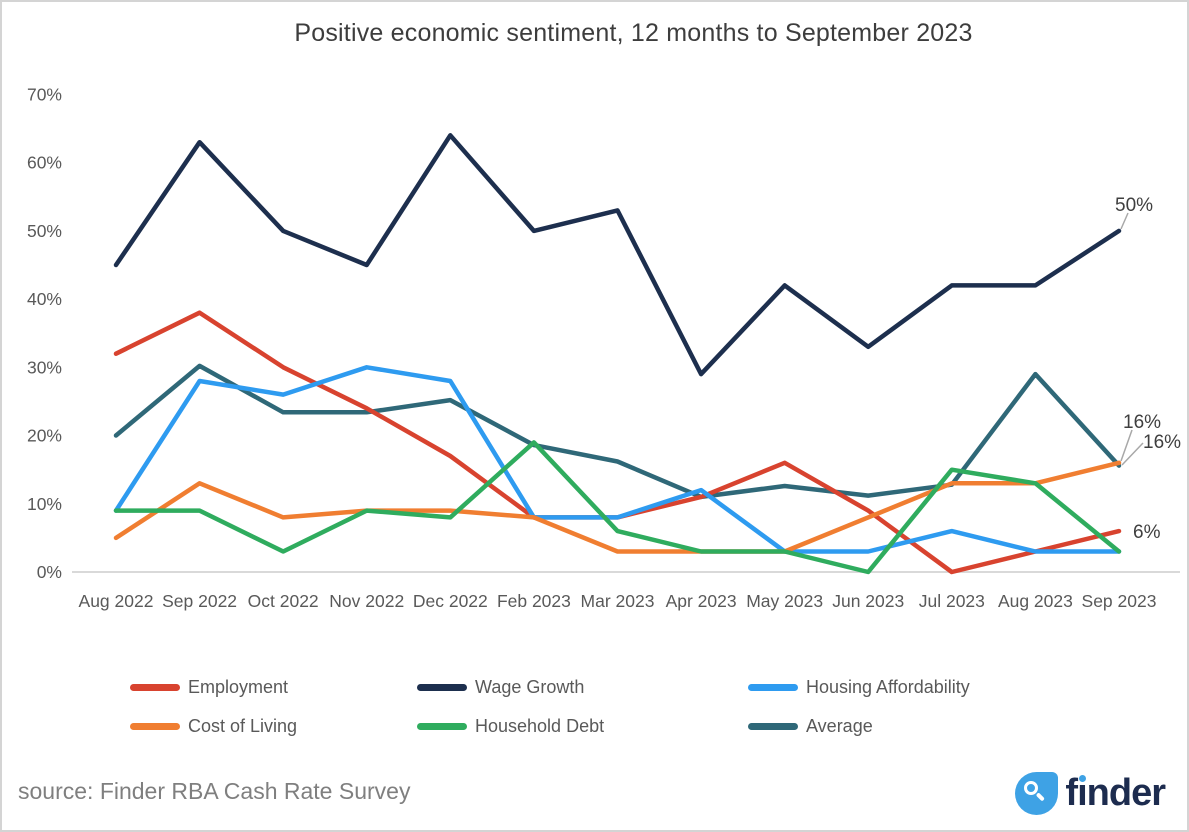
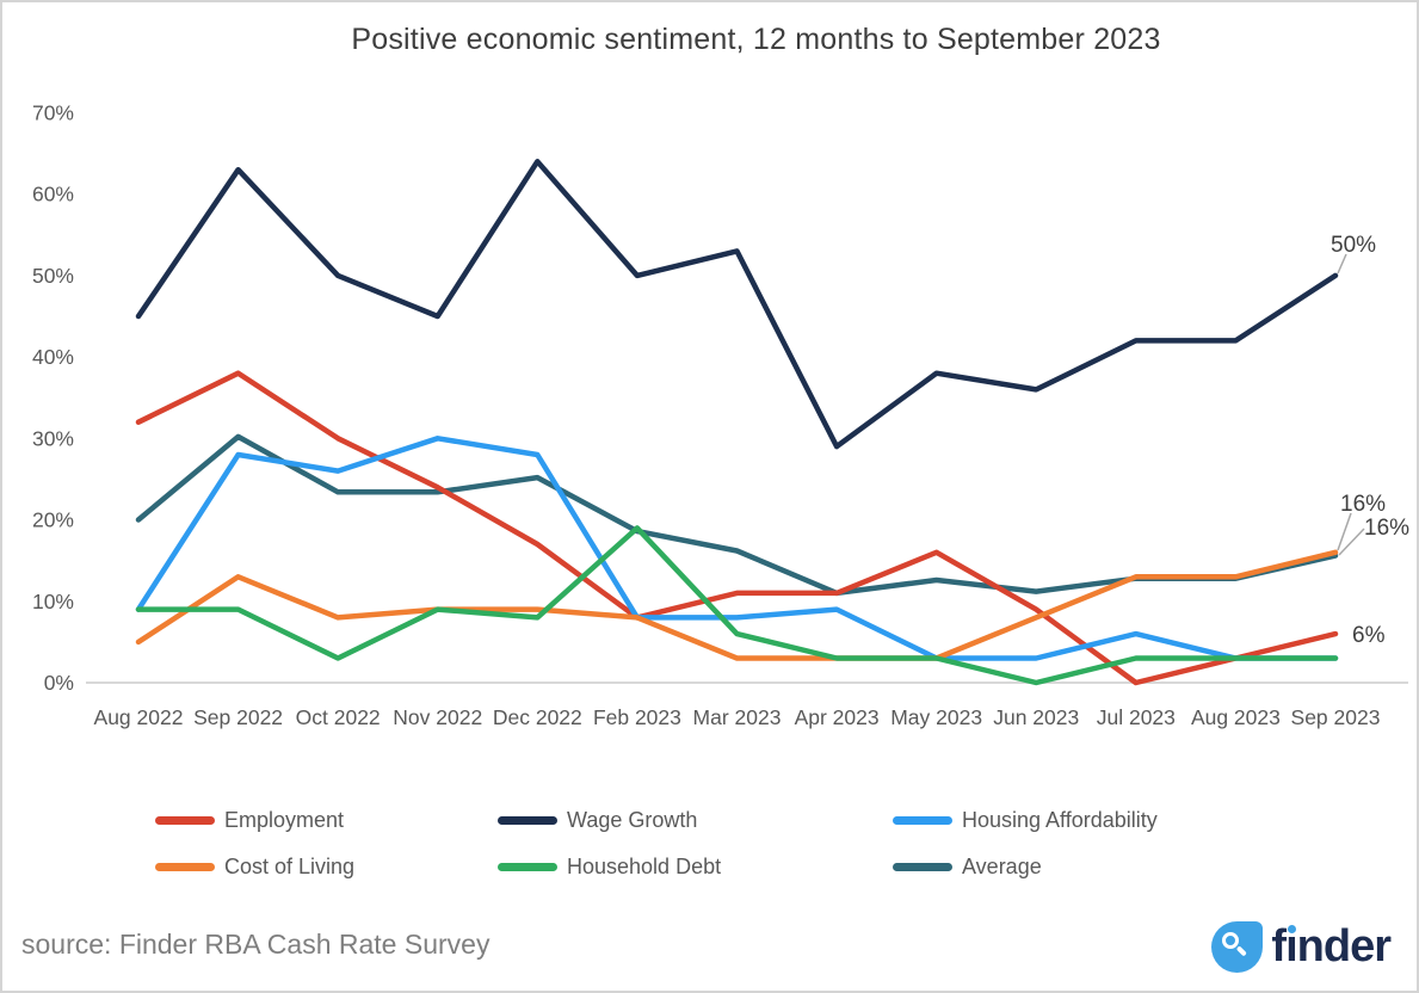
Employment/Mar 2023: 8% -> 11%
Housing Affordability/Apr 2023: 12% -> 9%
Wage Growth/May 2023: 42% -> 38%
Wage Growth/Jun 2023: 33% -> 36%
Household Debt/Jul 2023: 15% -> 3%
Household Debt/Aug 2023: 13% -> 3%
Average/Aug 2023: 29% -> 13%
